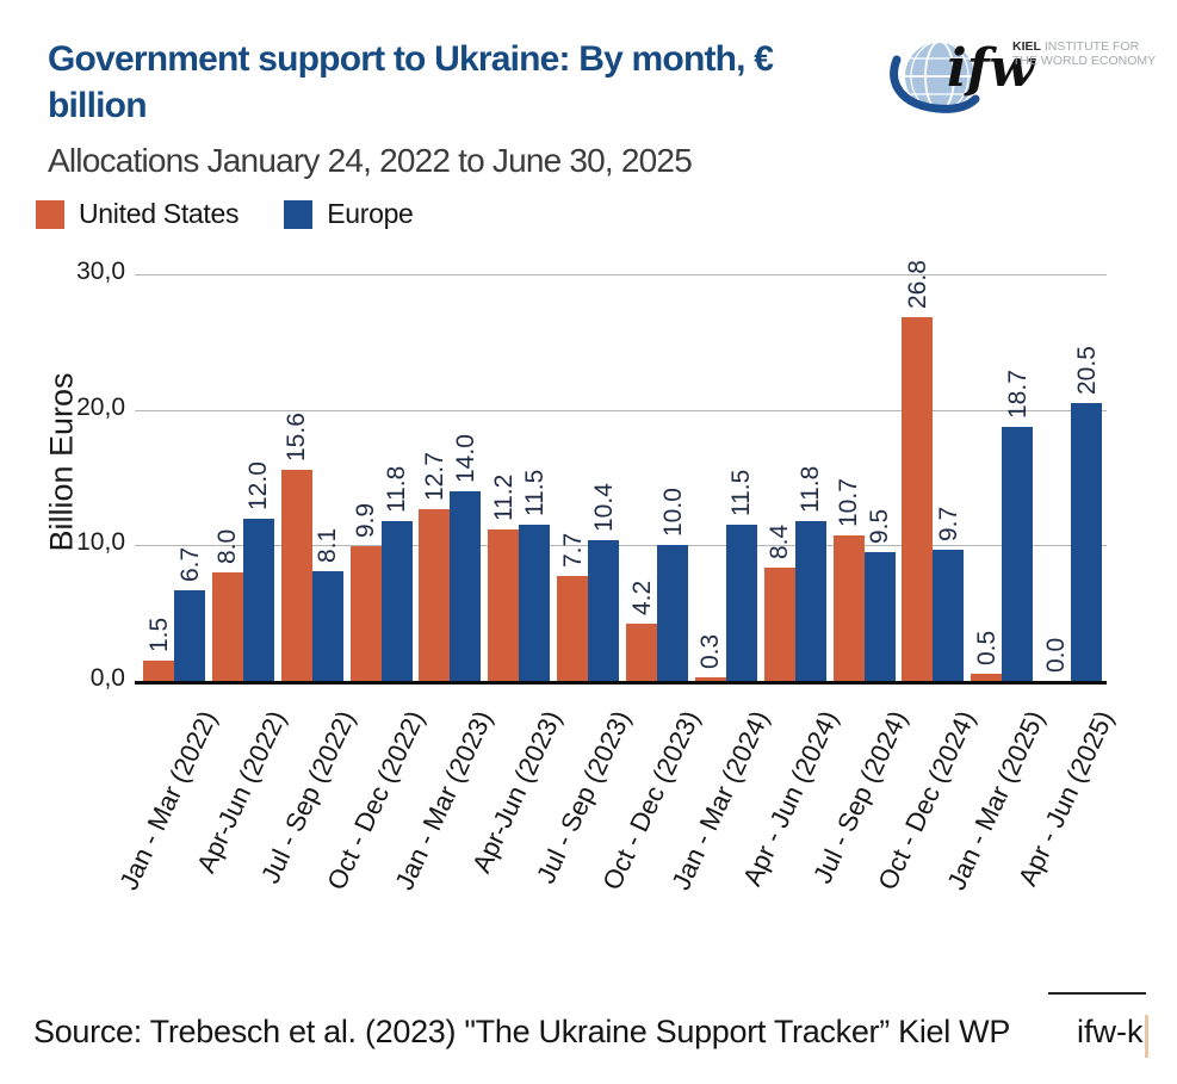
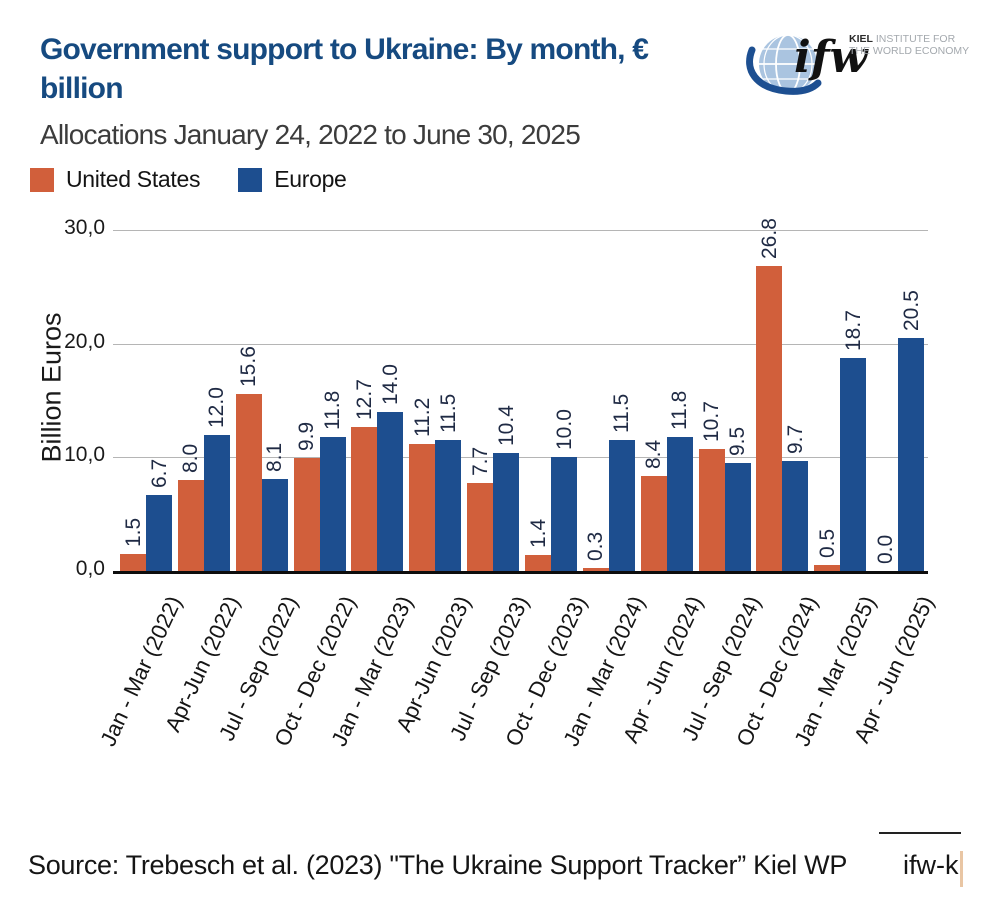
United States/Oct - Dec (2023): 4.2 -> 1.4
